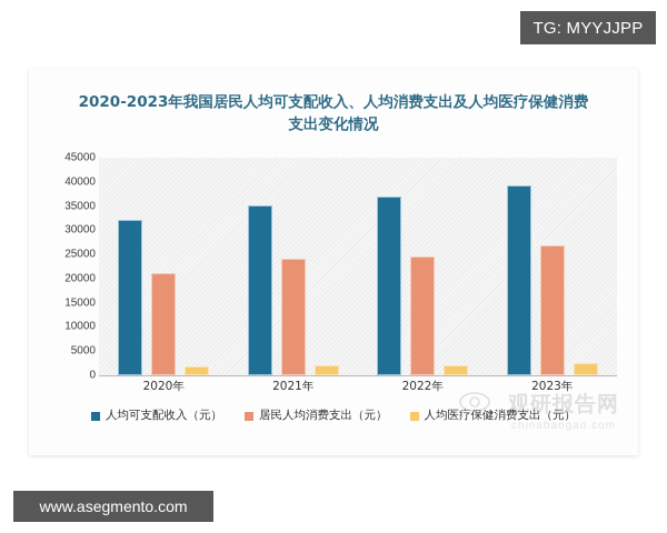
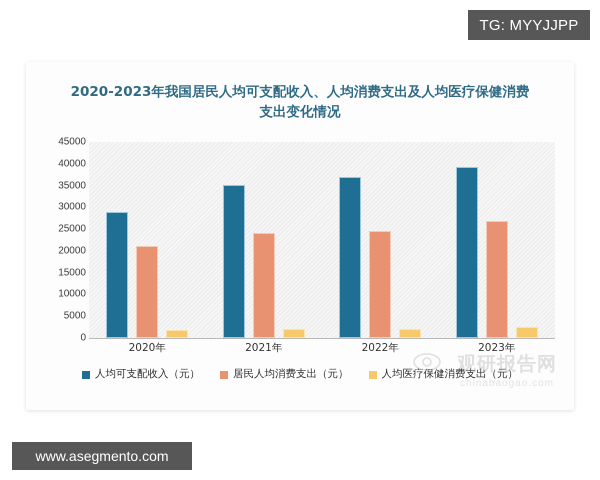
人均可支配收入（元）/2020年: 32000 -> 29000
